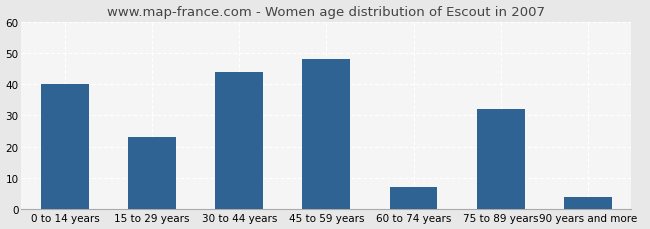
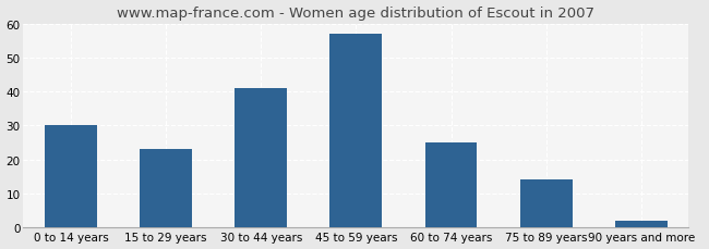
0 to 14 years: 40 -> 30
30 to 44 years: 44 -> 41
45 to 59 years: 48 -> 57
60 to 74 years: 7 -> 25
75 to 89 years: 32 -> 14
90 years and more: 4 -> 2
